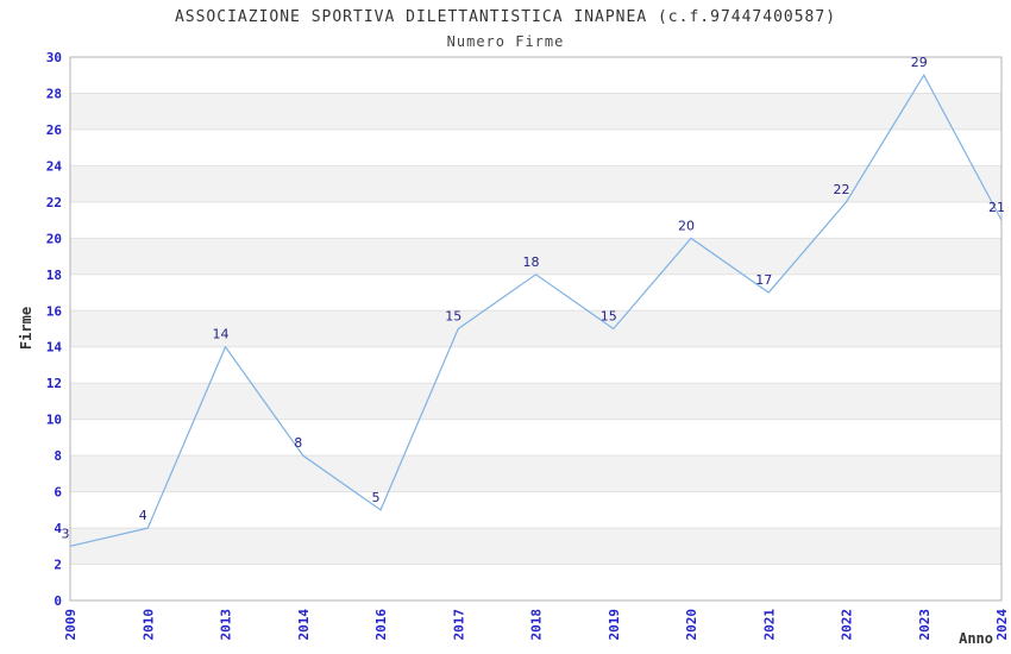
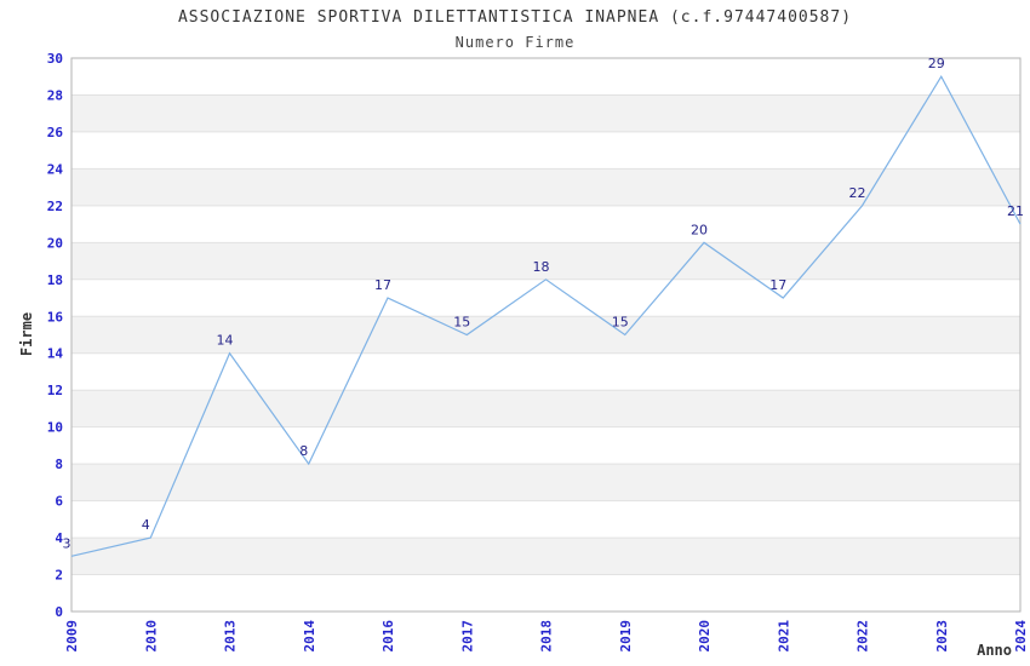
2016: 5 -> 17
